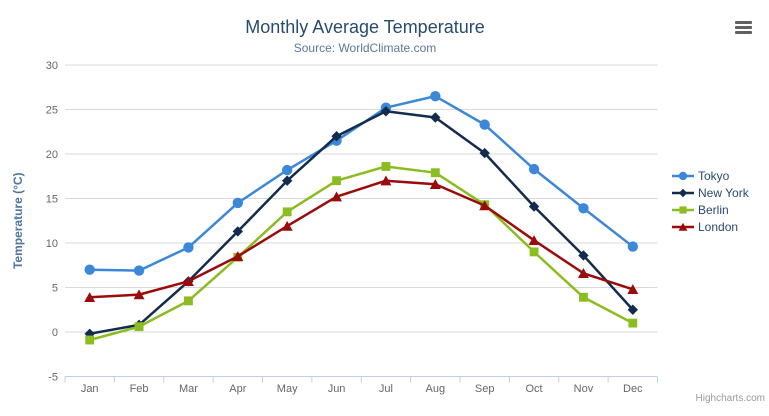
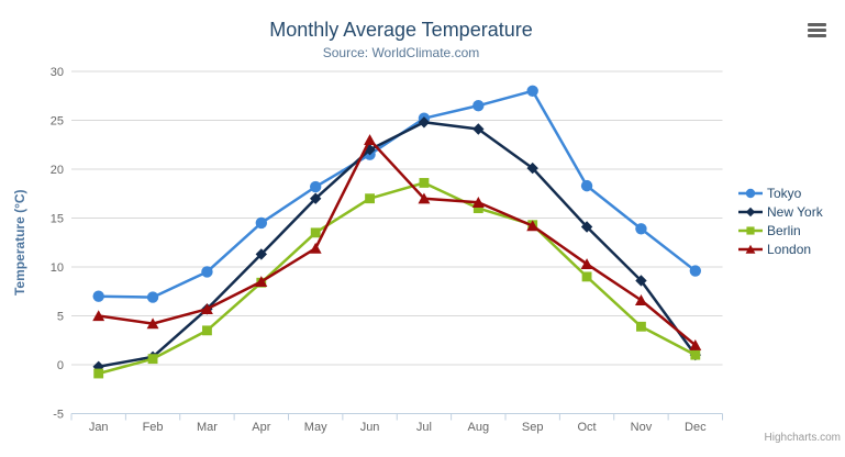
London/Jan: 4 -> 5
London/Jun: 15 -> 23
Berlin/Aug: 18 -> 16
Tokyo/Sep: 23 -> 28
New York/Dec: 2 -> 1
London/Dec: 5 -> 2
